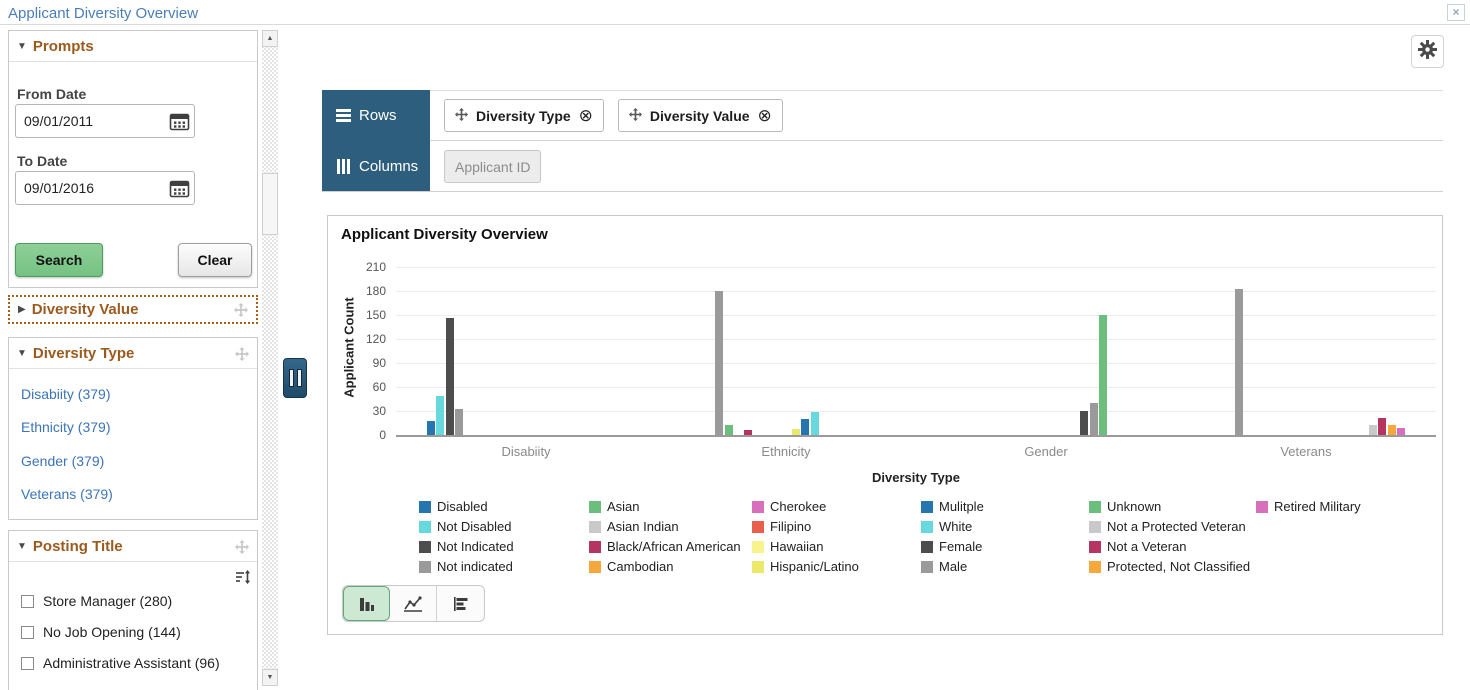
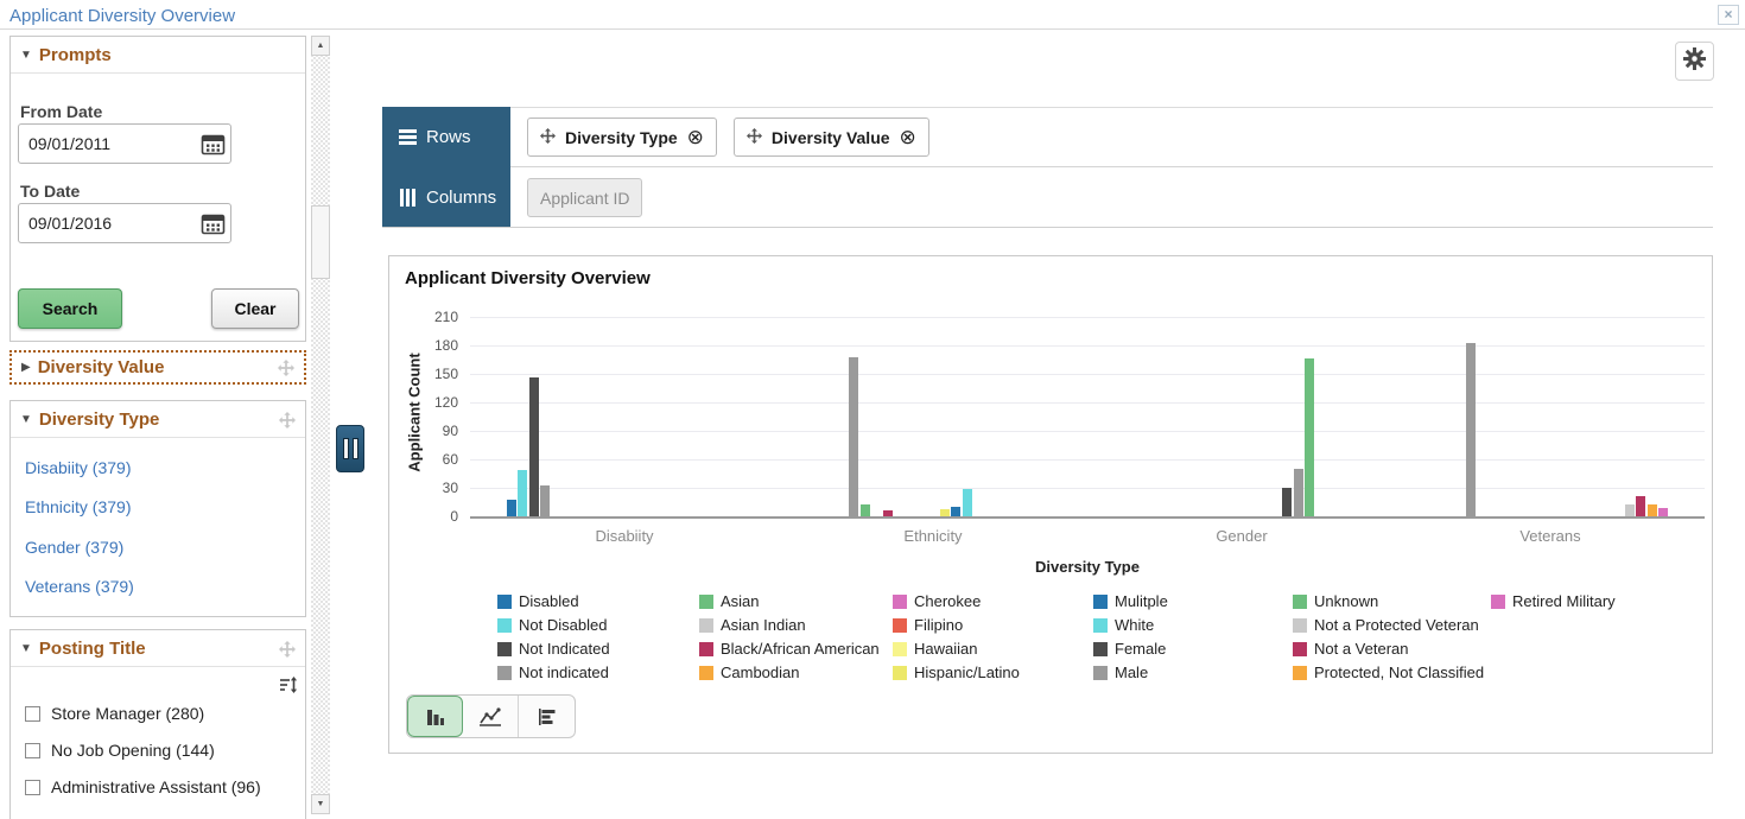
Not indicated/Ethnicity: 180 -> 170
Mulitple/Ethnicity: 20 -> 10
Male/Gender: 40 -> 50
Unknown/Gender: 150 -> 170
